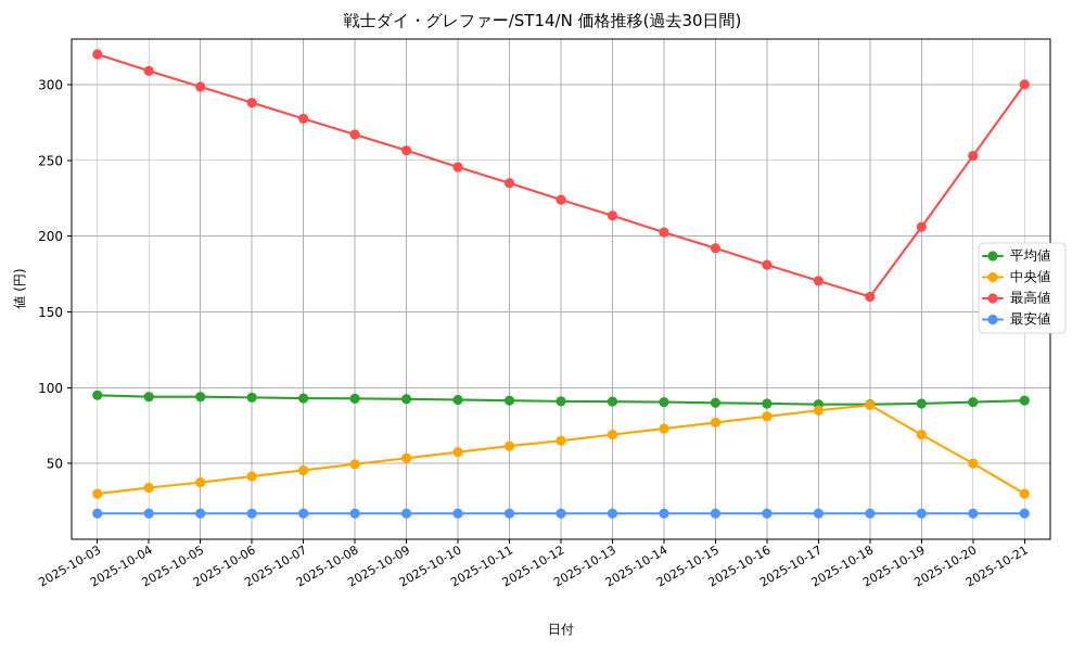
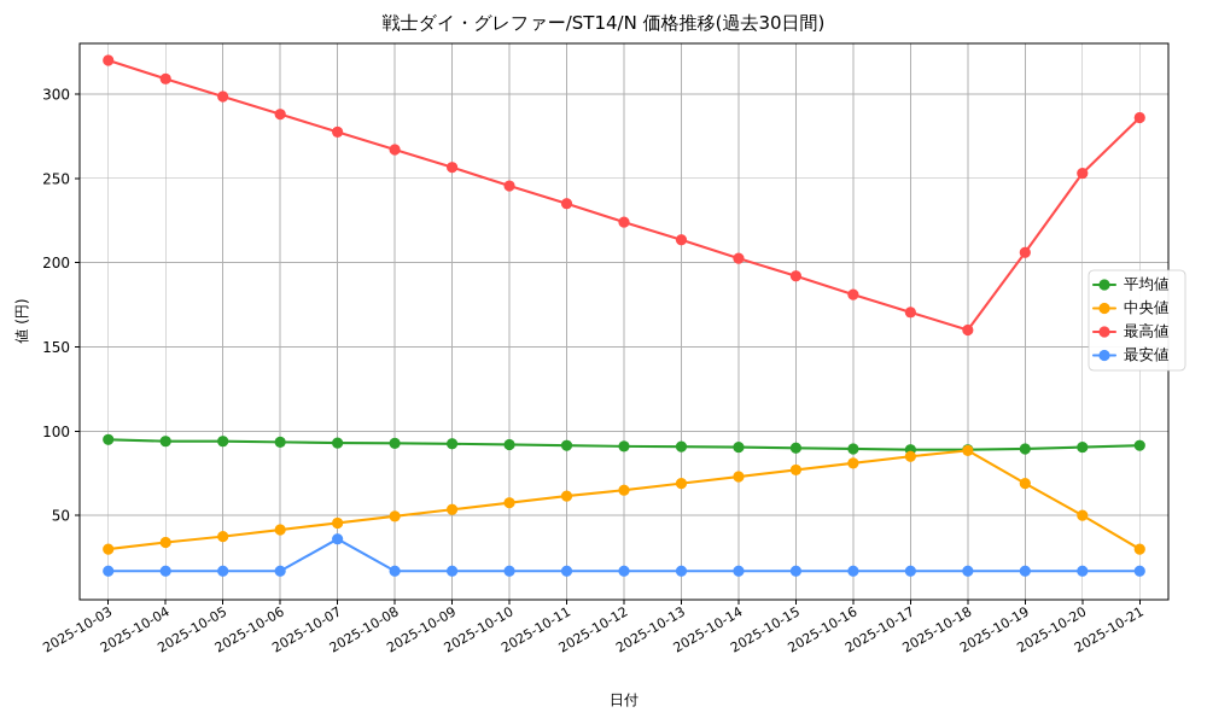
最安値/2025-10-07: 17 -> 36
最高値/2025-10-21: 300 -> 286
